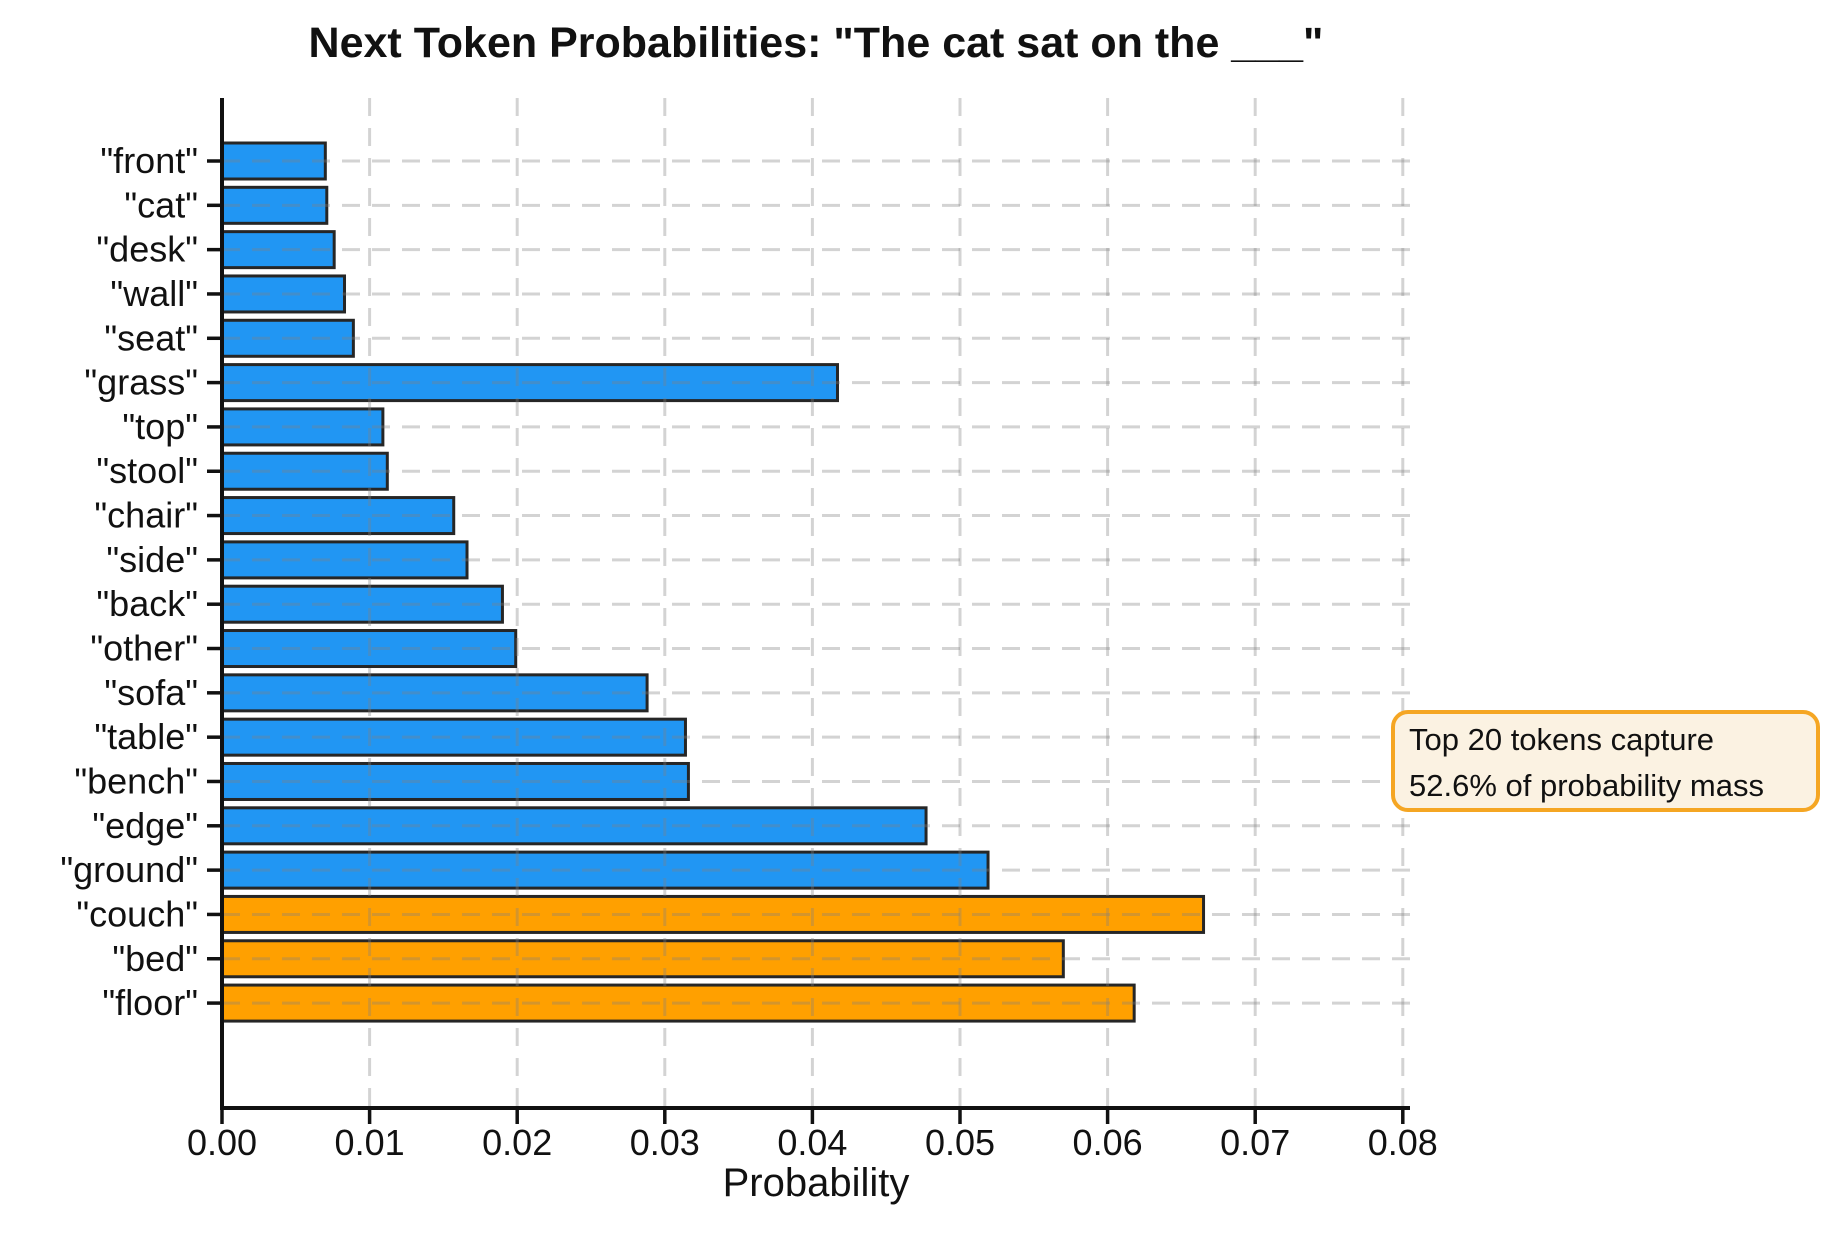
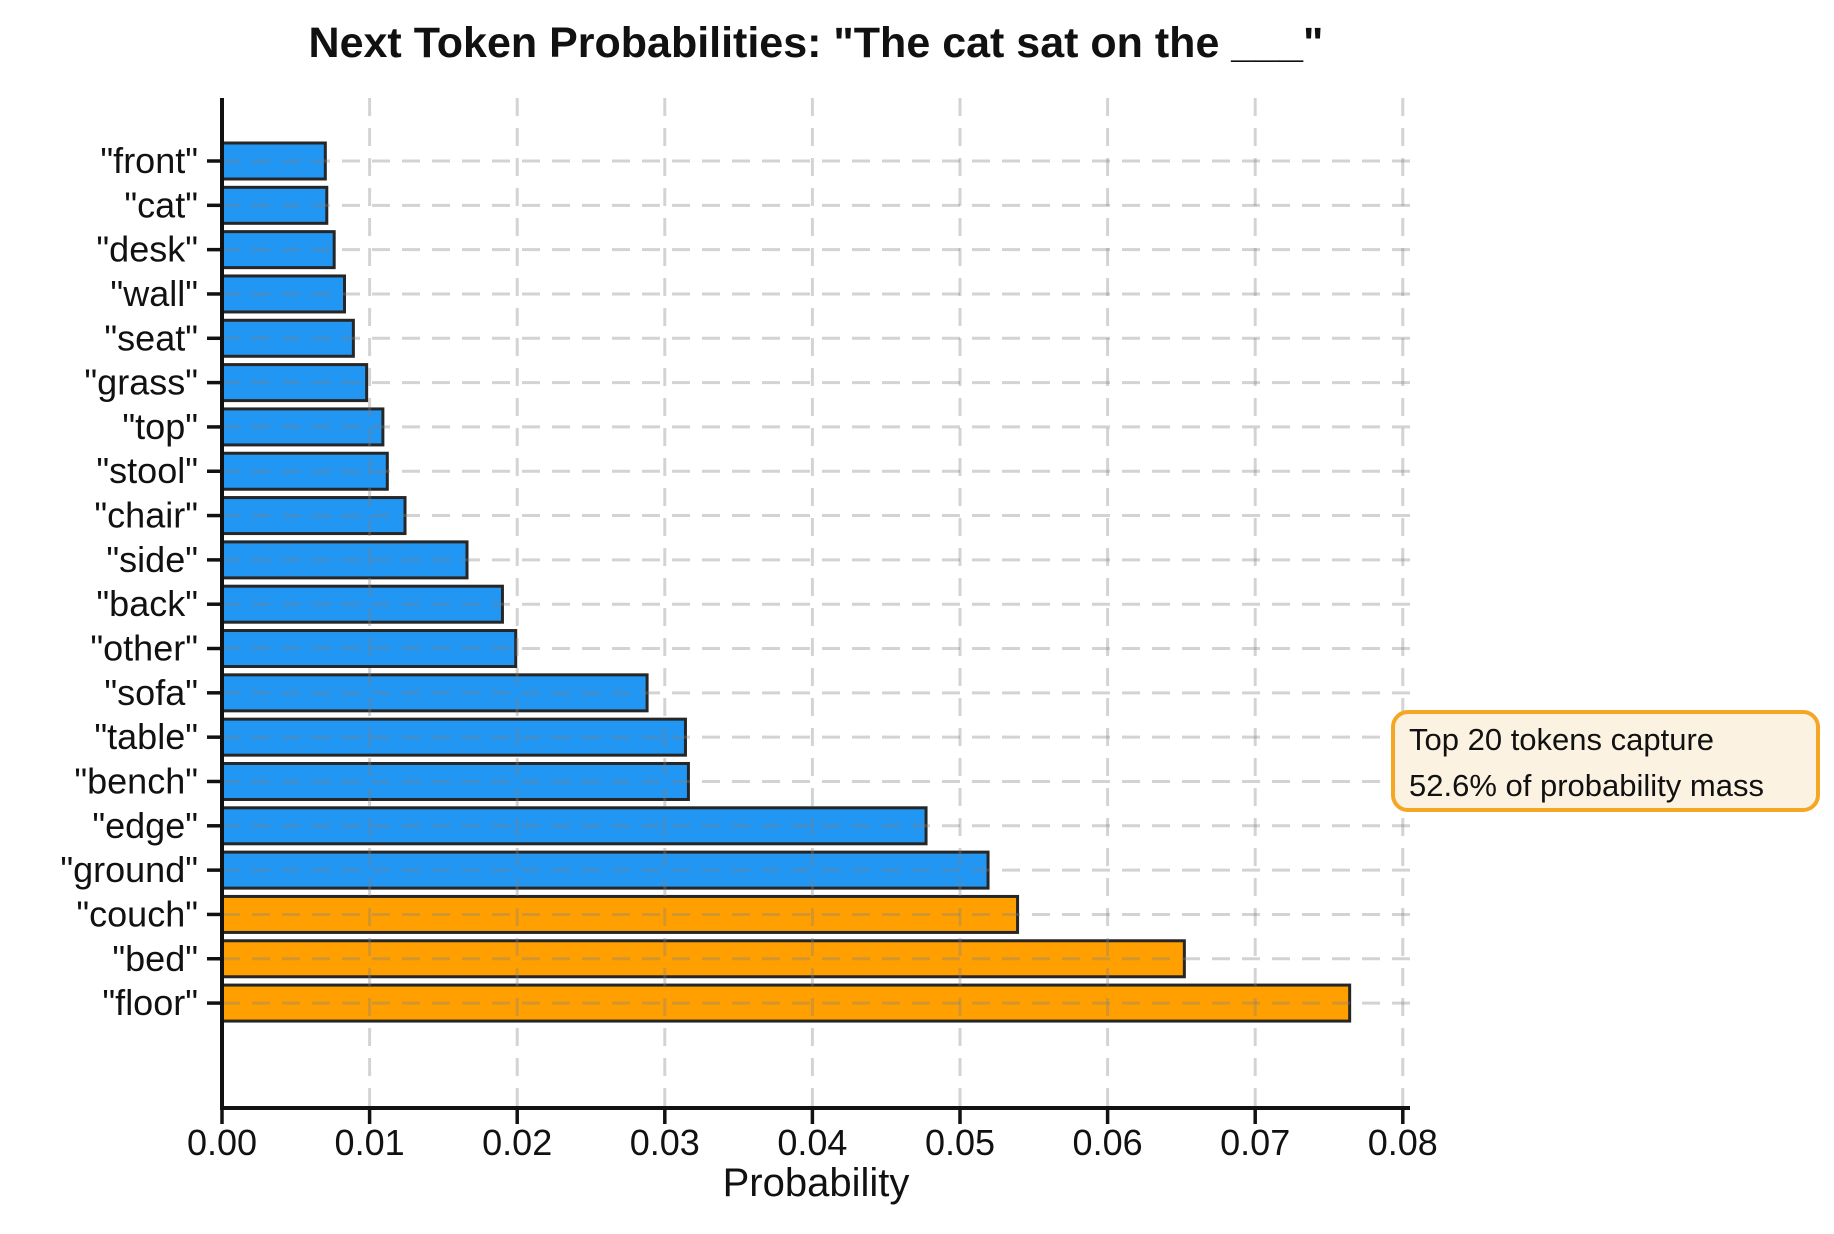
"grass": 0.0417 -> 0.0098
"chair": 0.0157 -> 0.0124
"couch": 0.0665 -> 0.0539
"bed": 0.0570 -> 0.0652
"floor": 0.0618 -> 0.0764
